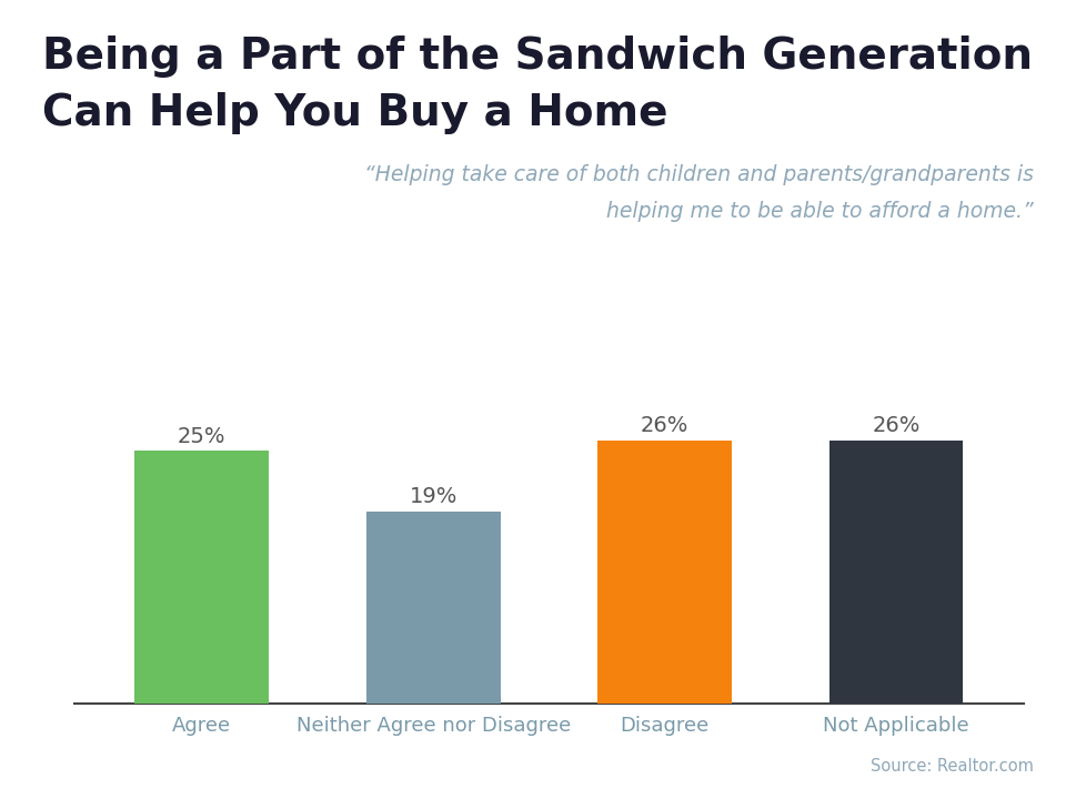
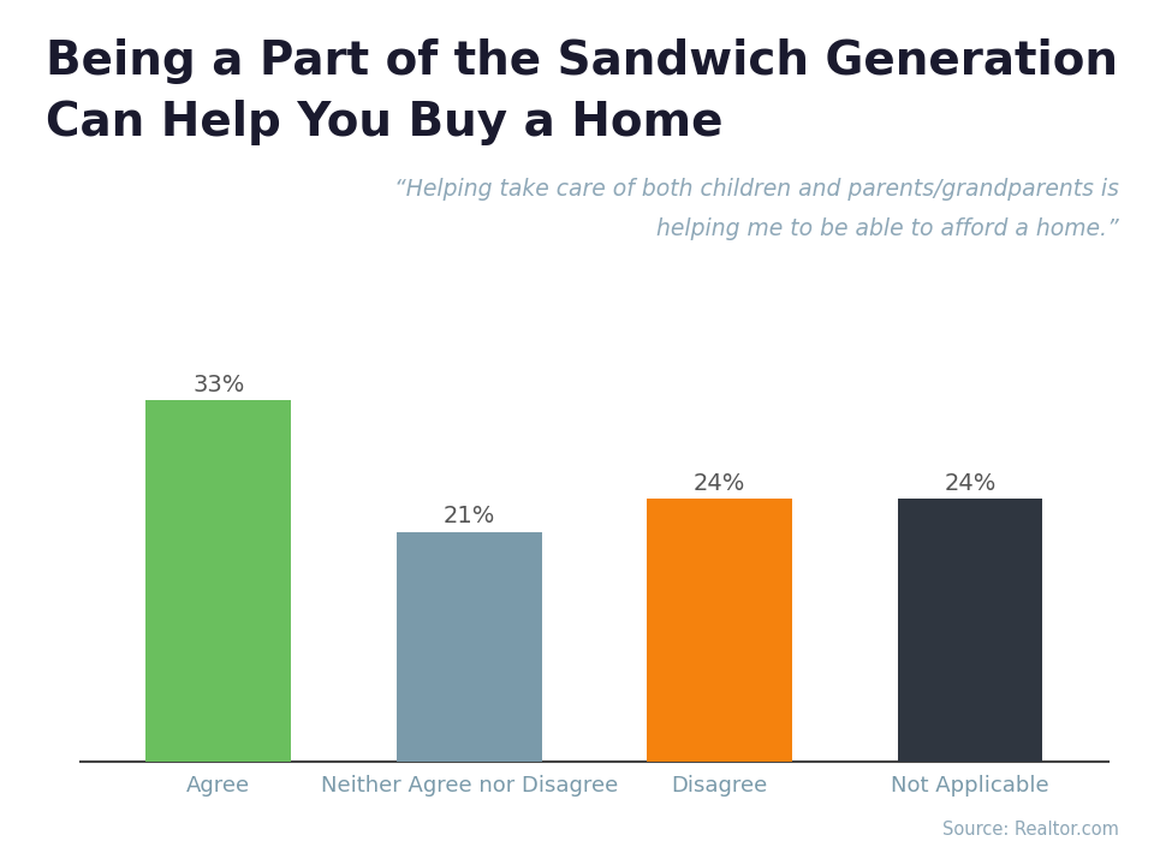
Agree: 25% -> 33%
Neither Agree nor Disagree: 19% -> 21%
Disagree: 26% -> 24%
Not Applicable: 26% -> 24%
